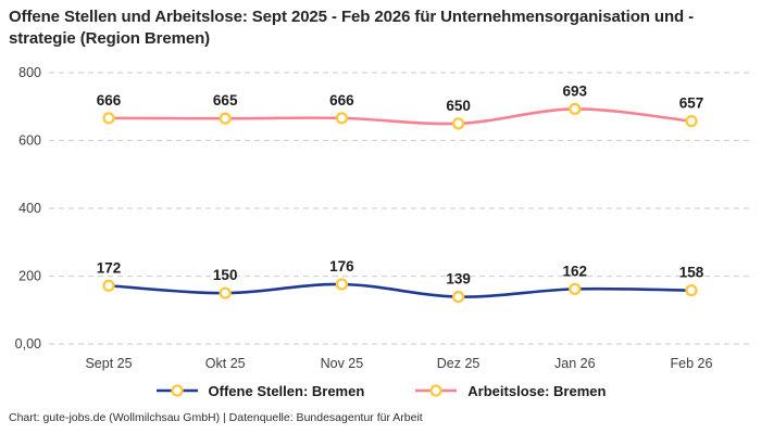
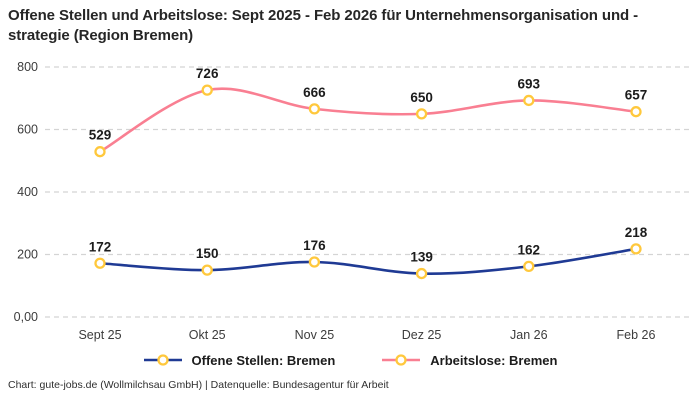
Arbeitslose: Bremen/Sept 25: 666 -> 529
Arbeitslose: Bremen/Okt 25: 665 -> 726
Offene Stellen: Bremen/Feb 26: 158 -> 218
